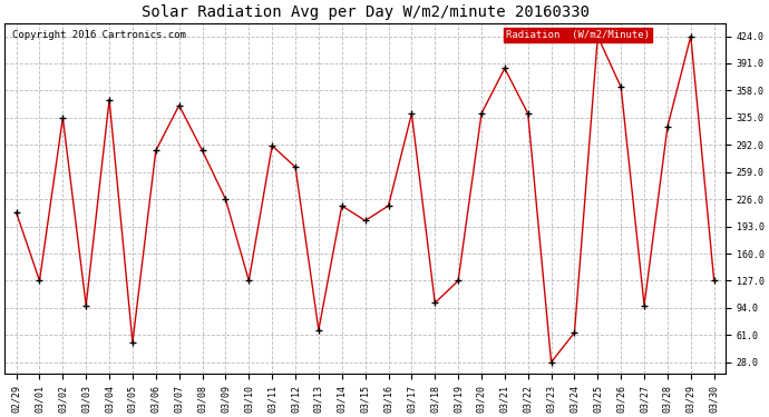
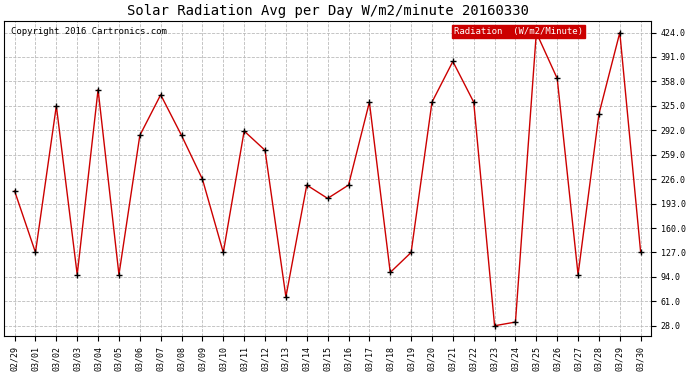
03/05: 52 -> 97
03/24: 64 -> 33
